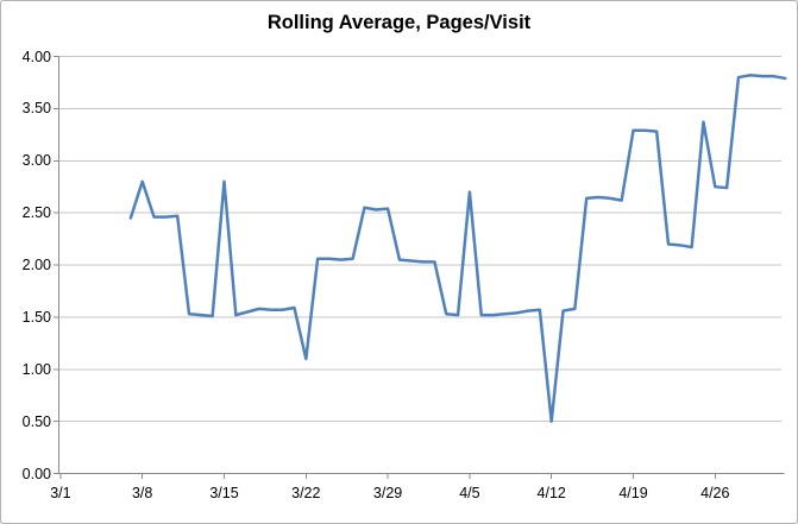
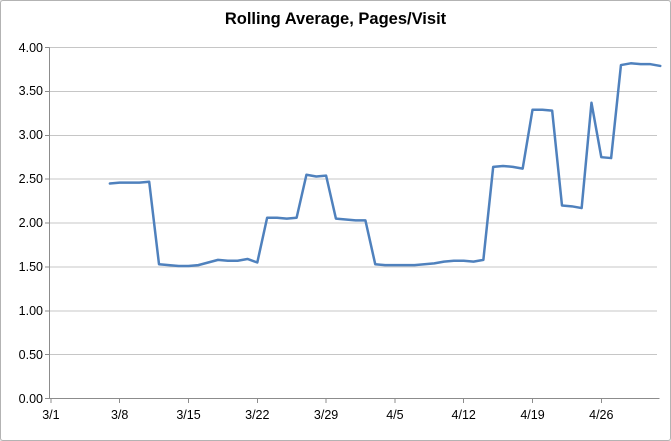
3/8: 2.8 -> 2.5
3/15: 2.8 -> 1.5
3/22: 1.1 -> 1.6
4/5: 2.7 -> 1.5
4/12: 0.5 -> 1.6
